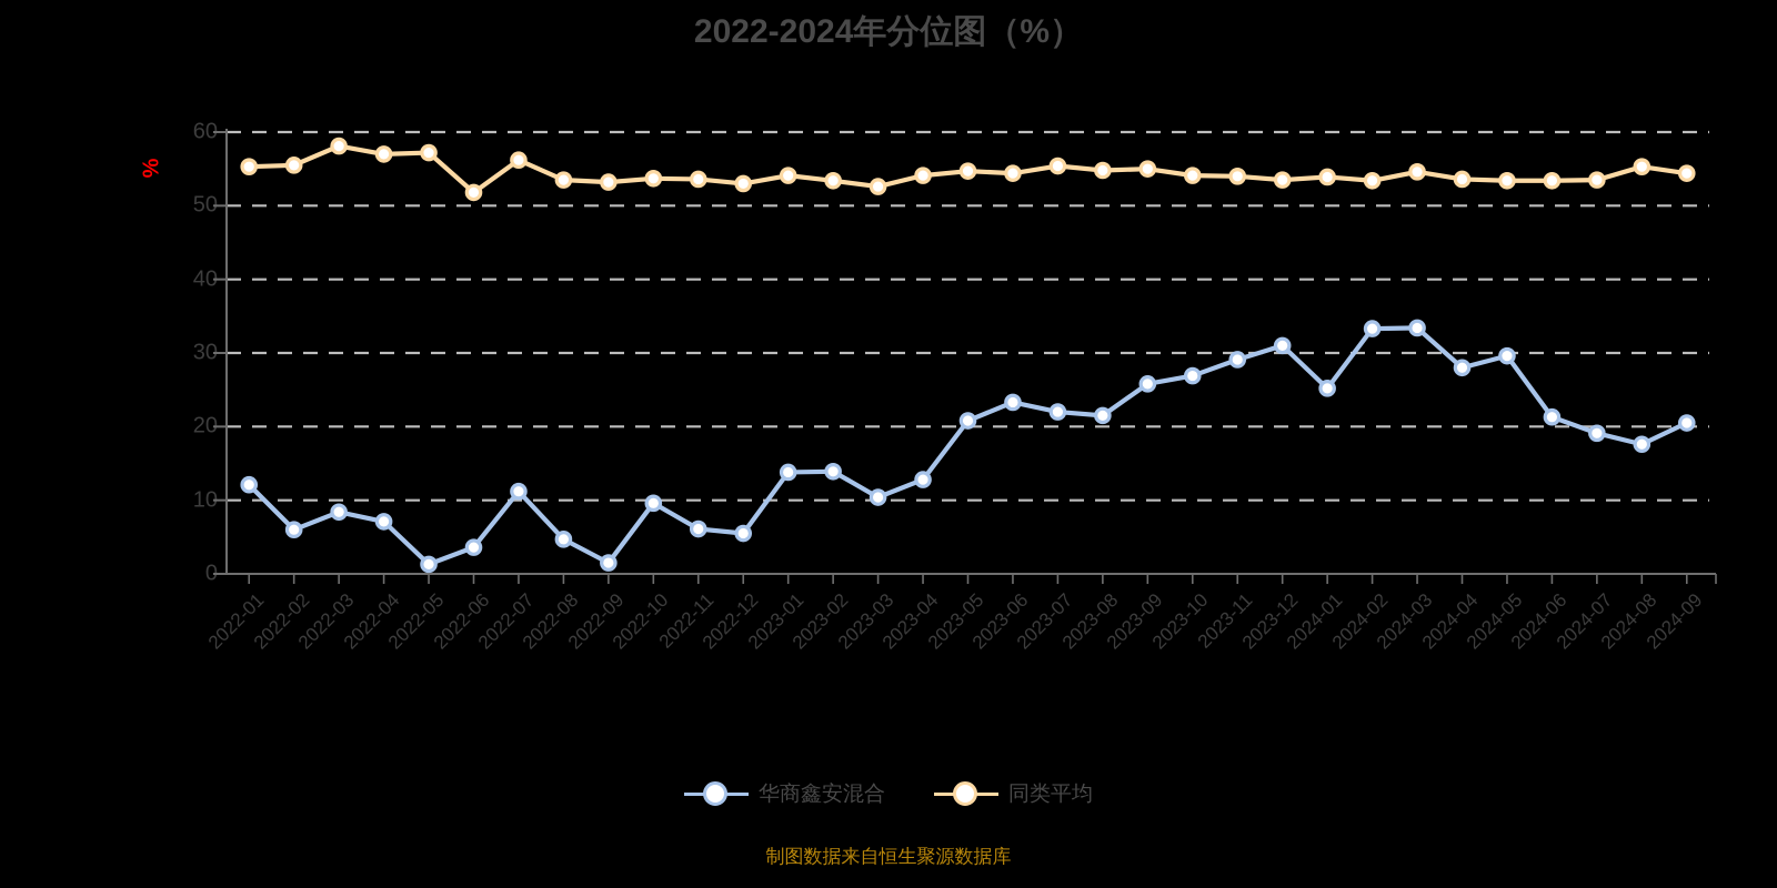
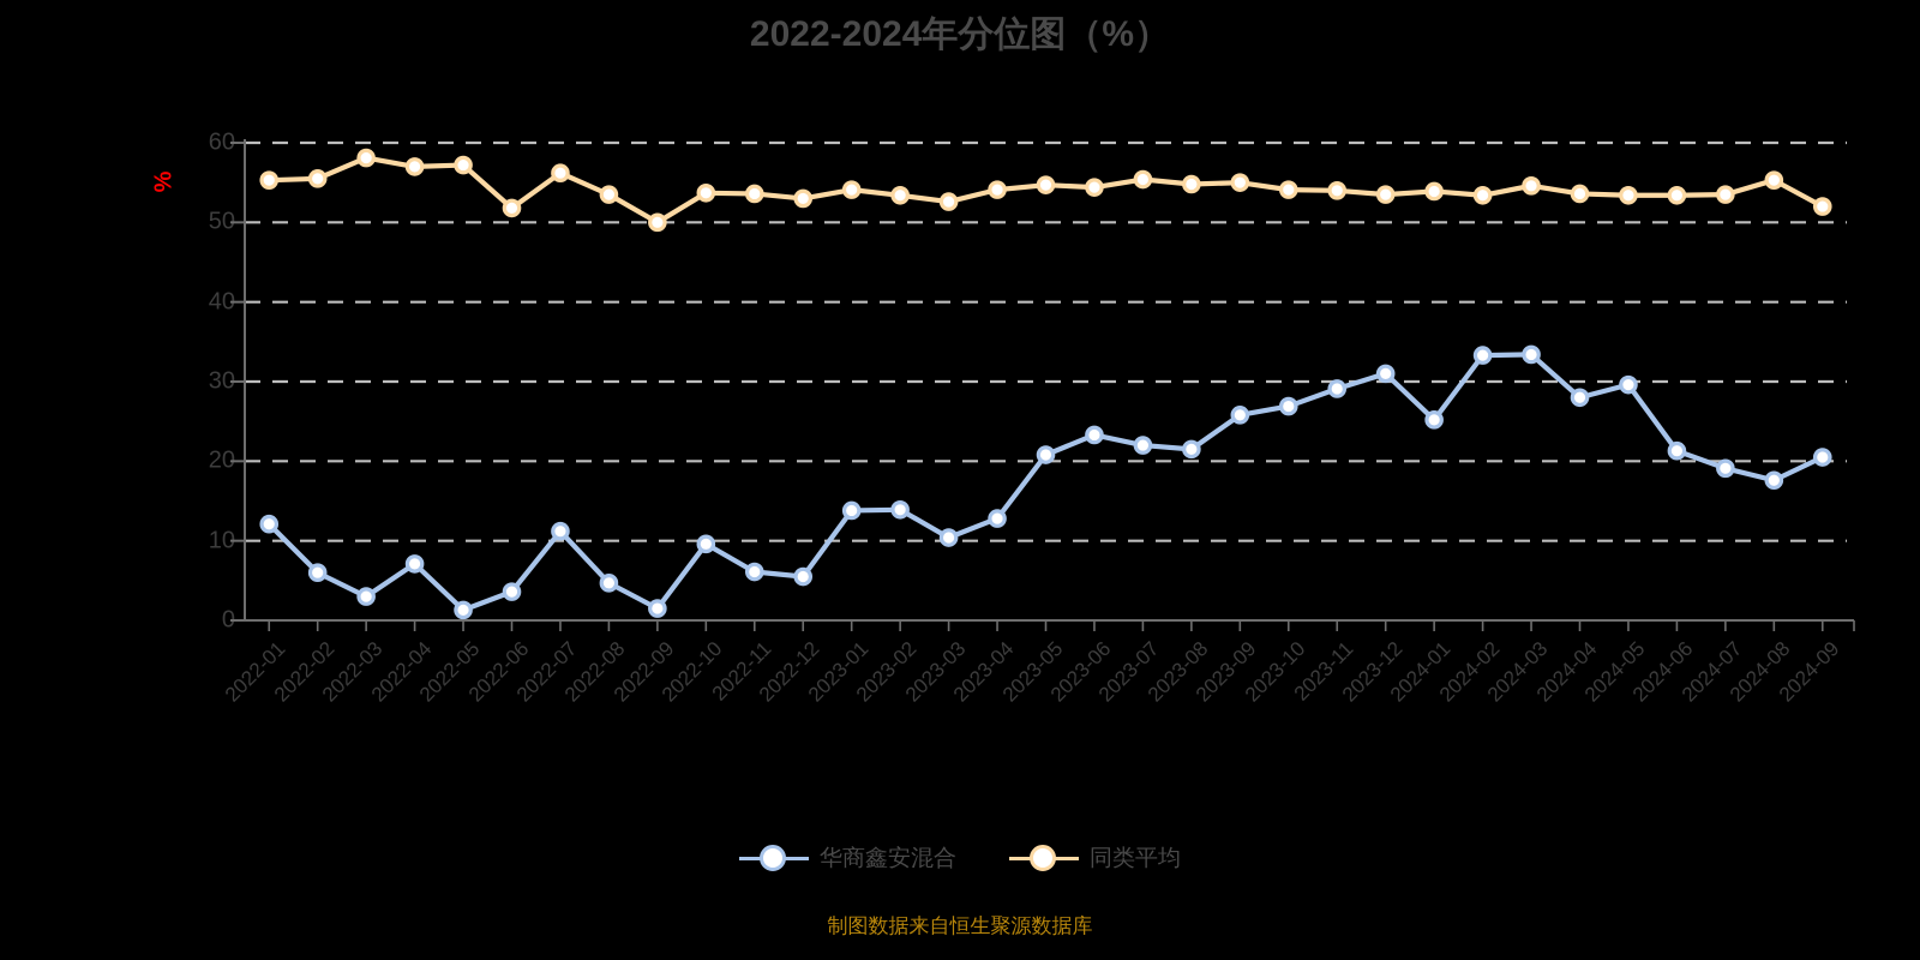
华商鑫安混合/2022-03: 8 -> 3
同类平均/2022-09: 53 -> 50
同类平均/2024-09: 54 -> 52
